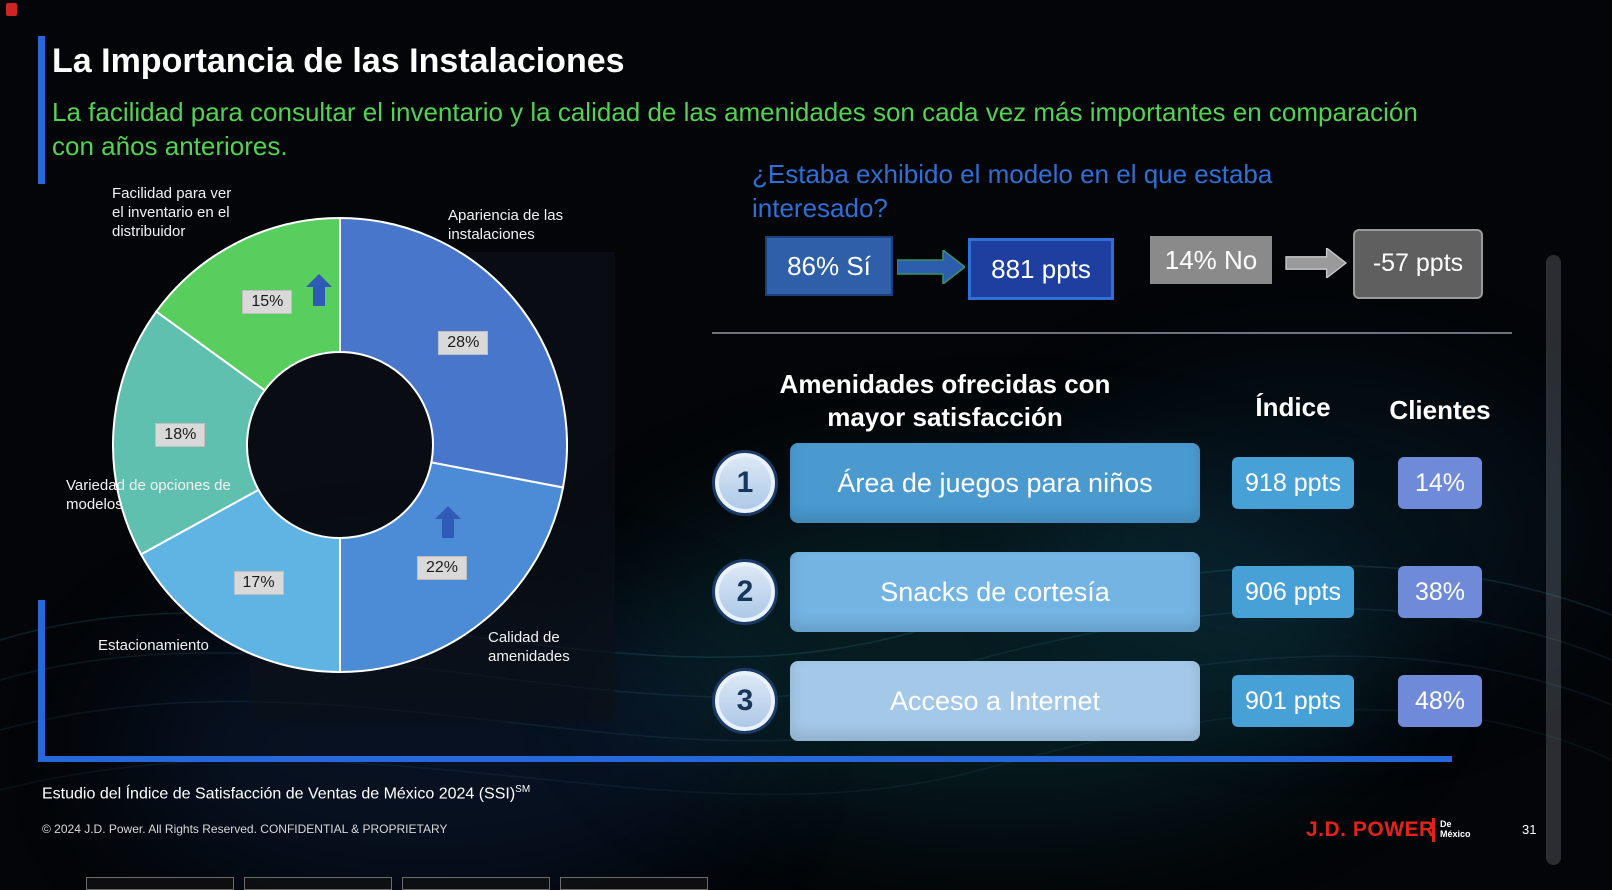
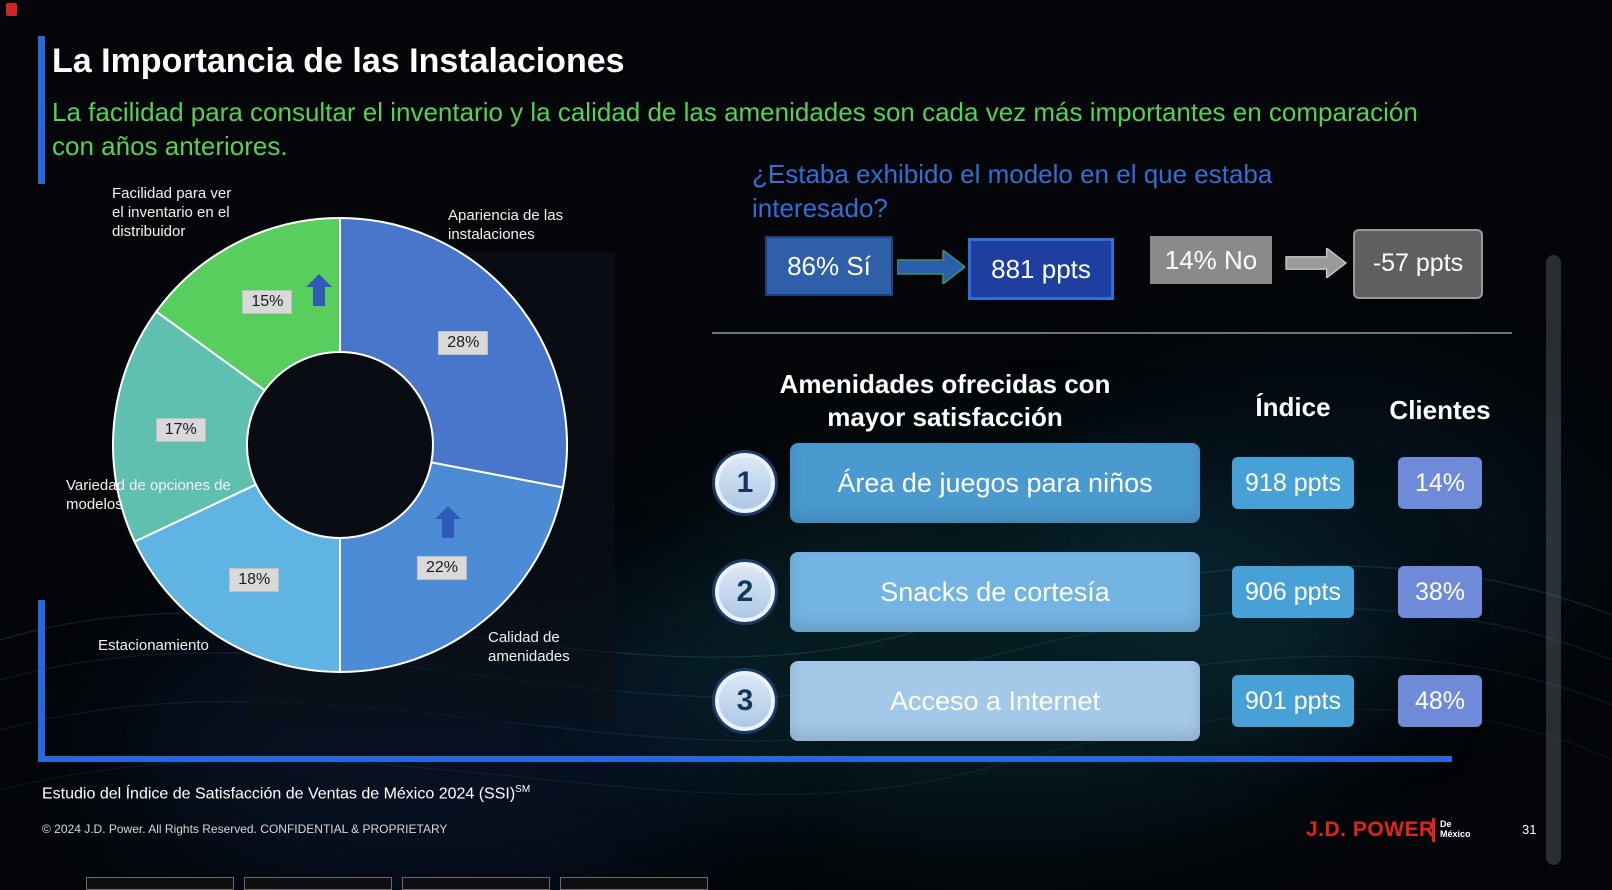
Estacionamiento: 17% -> 18%
Variedad de opciones de modelos: 18% -> 17%
